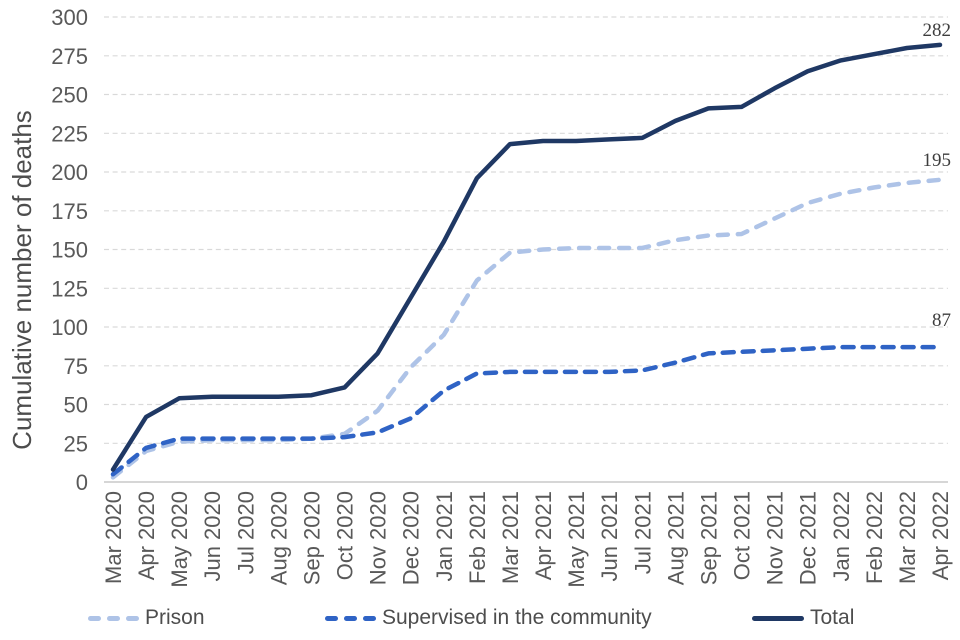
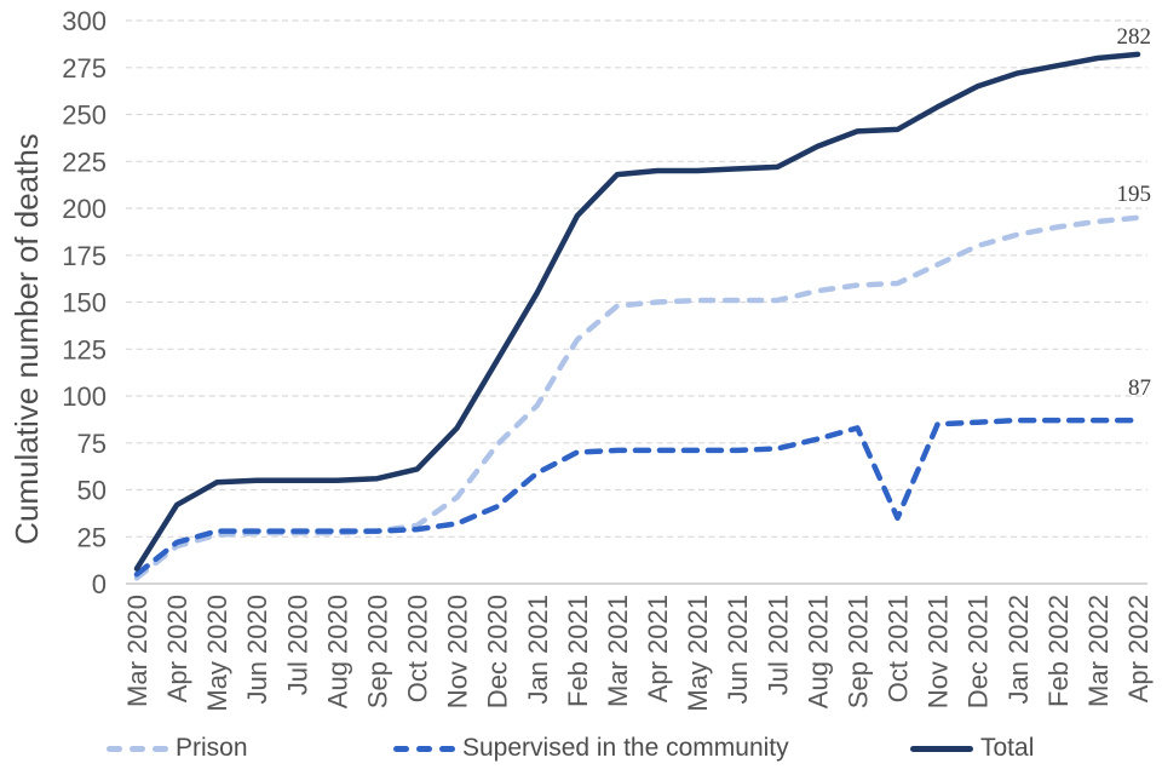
Supervised in the community/Oct 2021: 84 -> 35
